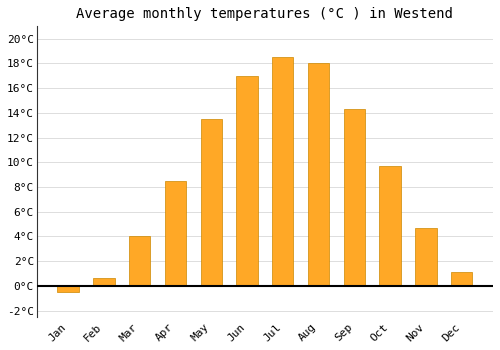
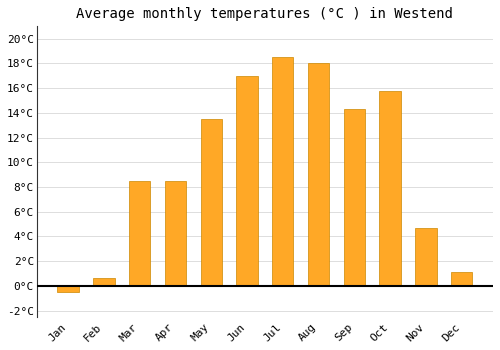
Mar: 4.0°C -> 8.5°C
Oct: 9.7°C -> 15.8°C
